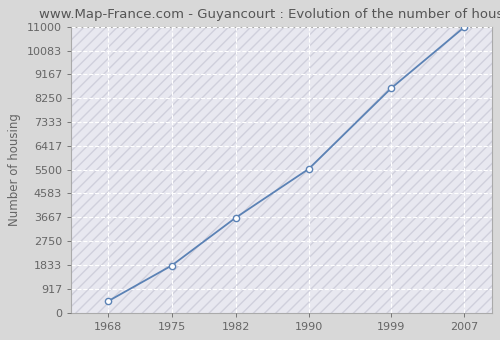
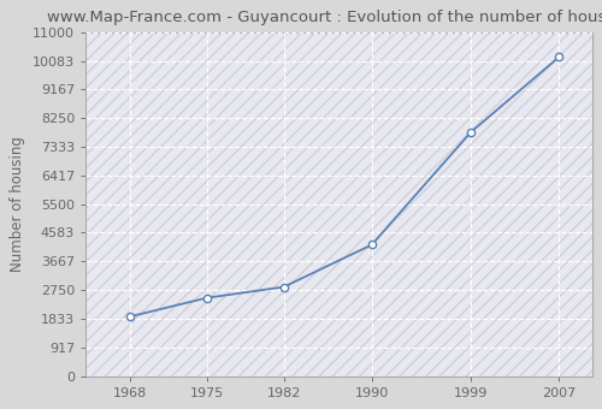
1968: 430 -> 1900
1975: 1810 -> 2500
1982: 3650 -> 2850
1990: 5530 -> 4200
1999: 8630 -> 7800
2007: 10980 -> 10200
